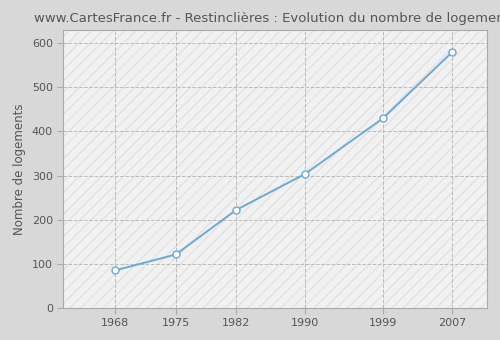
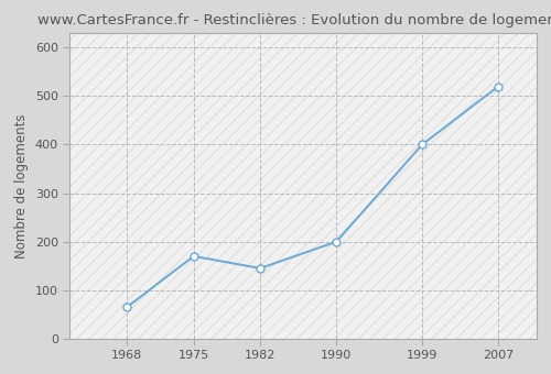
1968: 85 -> 65
1975: 121 -> 170
1982: 222 -> 145
1990: 304 -> 200
1999: 430 -> 400
2007: 580 -> 520
